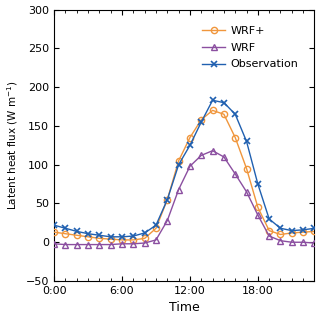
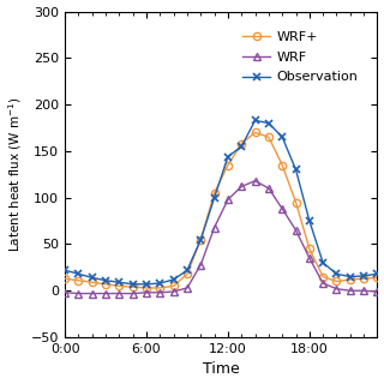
Observation/12:00: 125 -> 144
